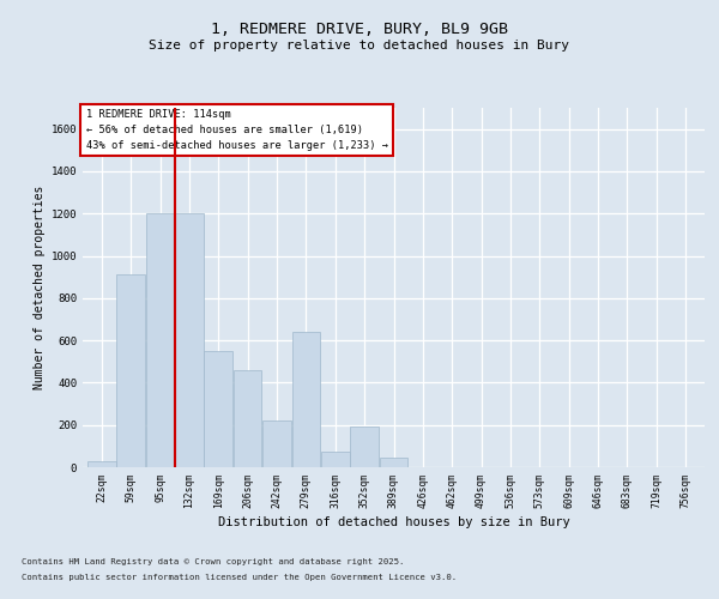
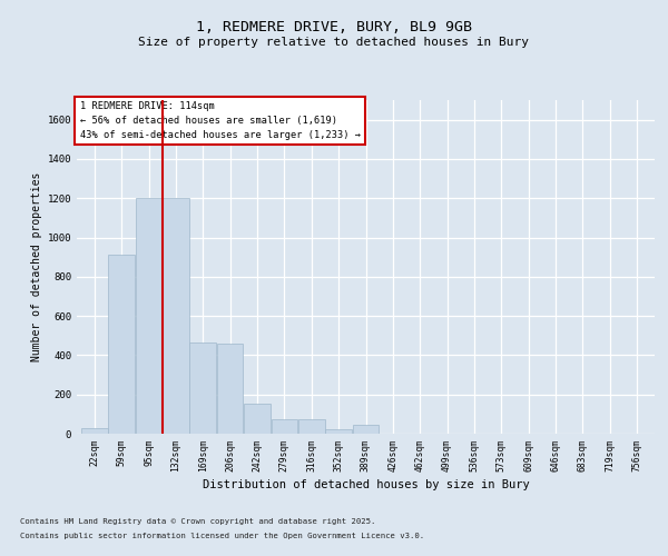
169sqm: 550 -> 460
242sqm: 220 -> 160
279sqm: 640 -> 80
352sqm: 190 -> 20
